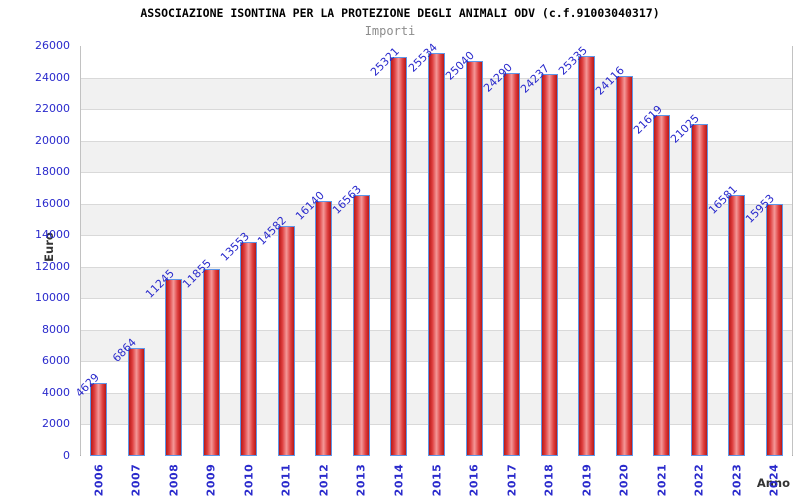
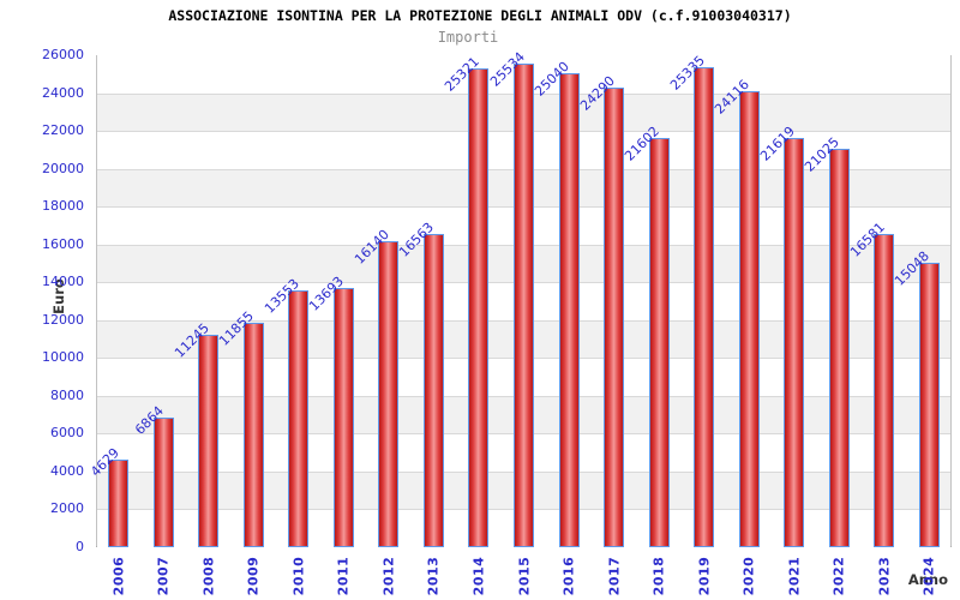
2011: 14582 -> 13693
2018: 24237 -> 21602
2024: 15953 -> 15048
